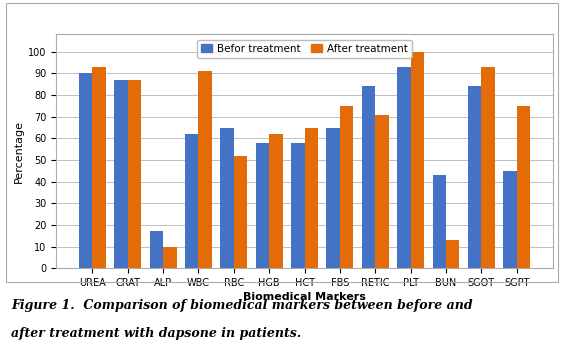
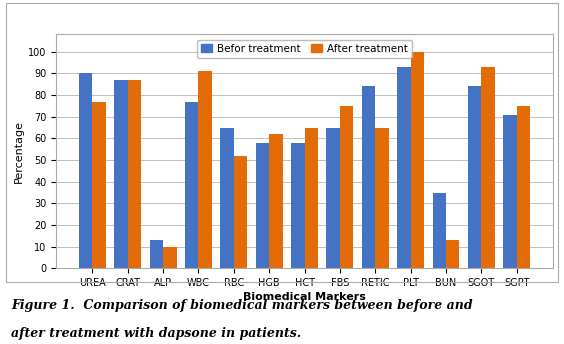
After treatment/UREA: 93 -> 77
Befor treatment/ALP: 17 -> 13
Befor treatment/WBC: 62 -> 77
After treatment/RETIC: 71 -> 65
Befor treatment/BUN: 43 -> 35
Befor treatment/SGPT: 45 -> 71
